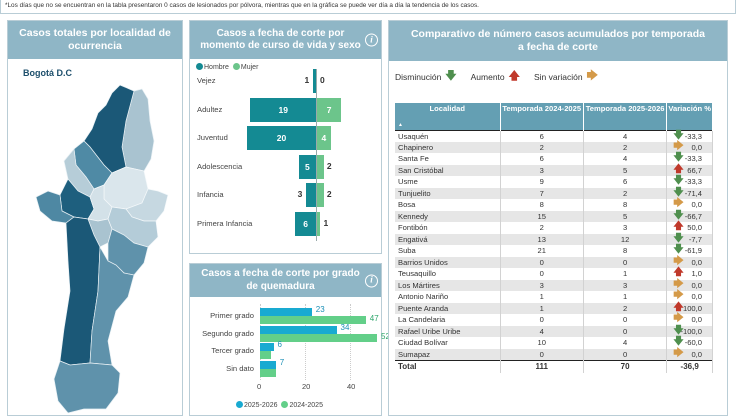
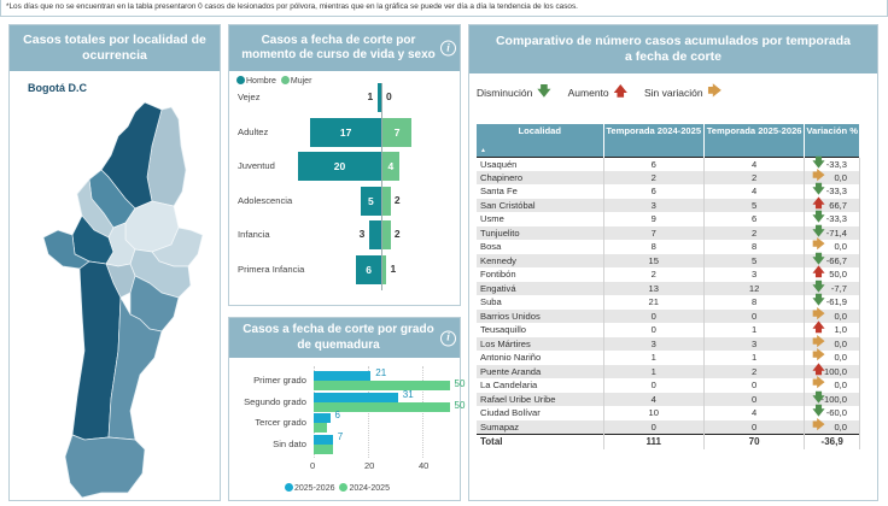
Casos a fecha de corte por momento de curso de vida y sexo/Hombre/Adultez: 19 -> 17
Casos a fecha de corte por grado de quemadura/2025-2026/Primer grado: 23 -> 21
Casos a fecha de corte por grado de quemadura/2024-2025/Primer grado: 47 -> 50
Casos a fecha de corte por grado de quemadura/2025-2026/Segundo grado: 34 -> 31
Casos a fecha de corte por grado de quemadura/2024-2025/Segundo grado: 52 -> 50
